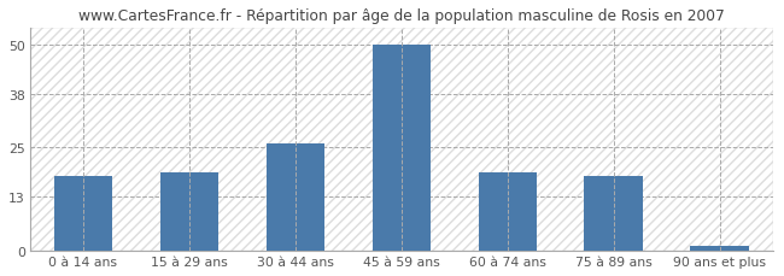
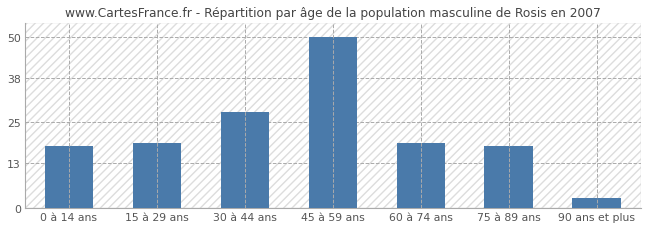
30 à 44 ans: 26 -> 28
90 ans et plus: 1 -> 3
